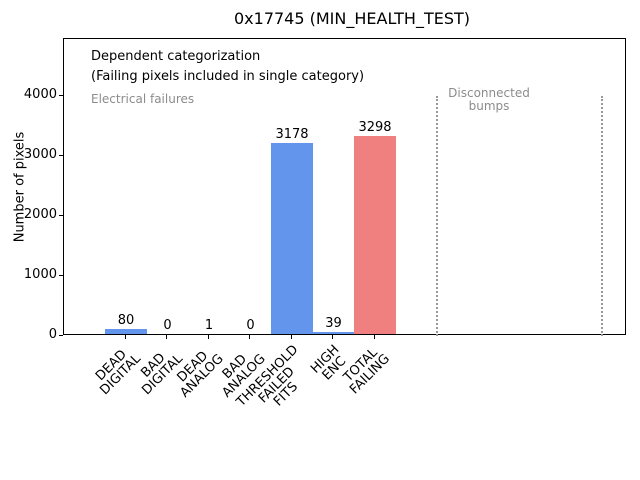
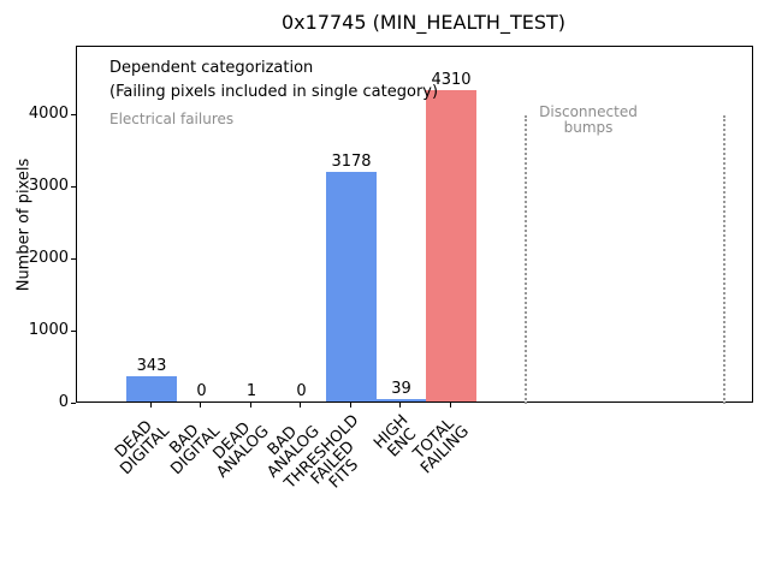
DEAD DIGITAL: 80 -> 343
TOTAL FAILING: 3298 -> 4310
